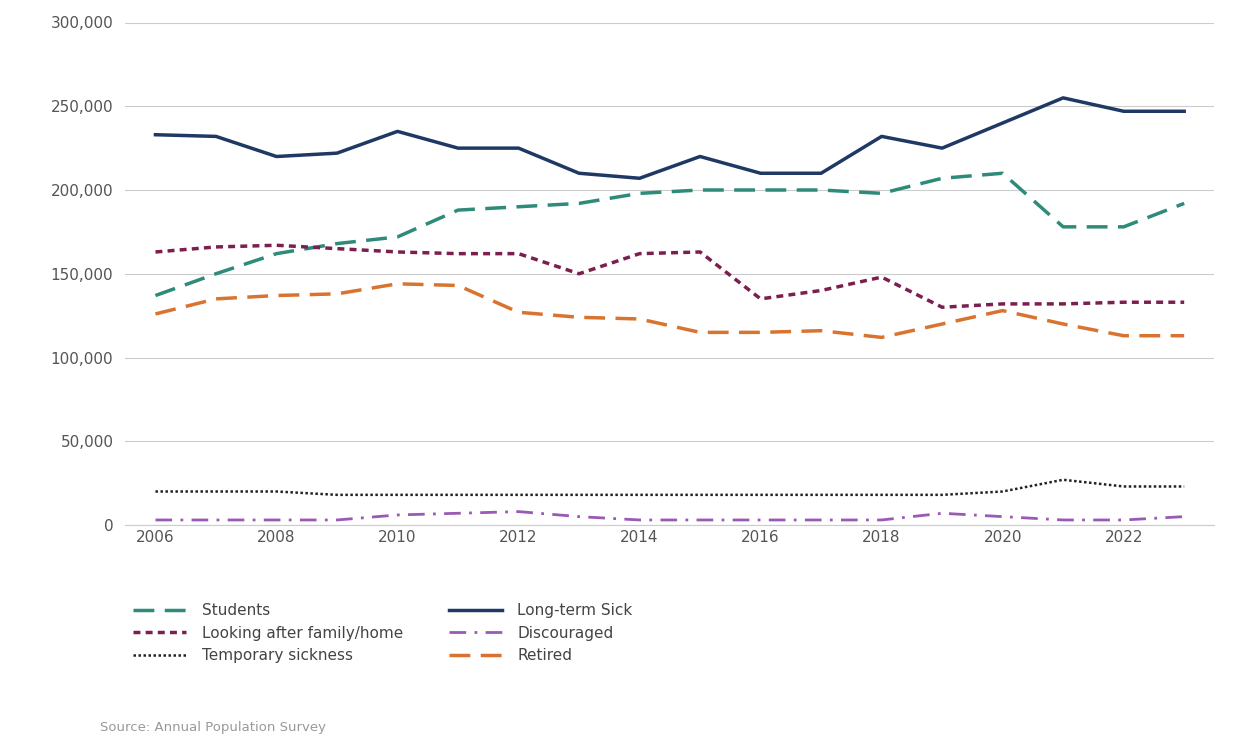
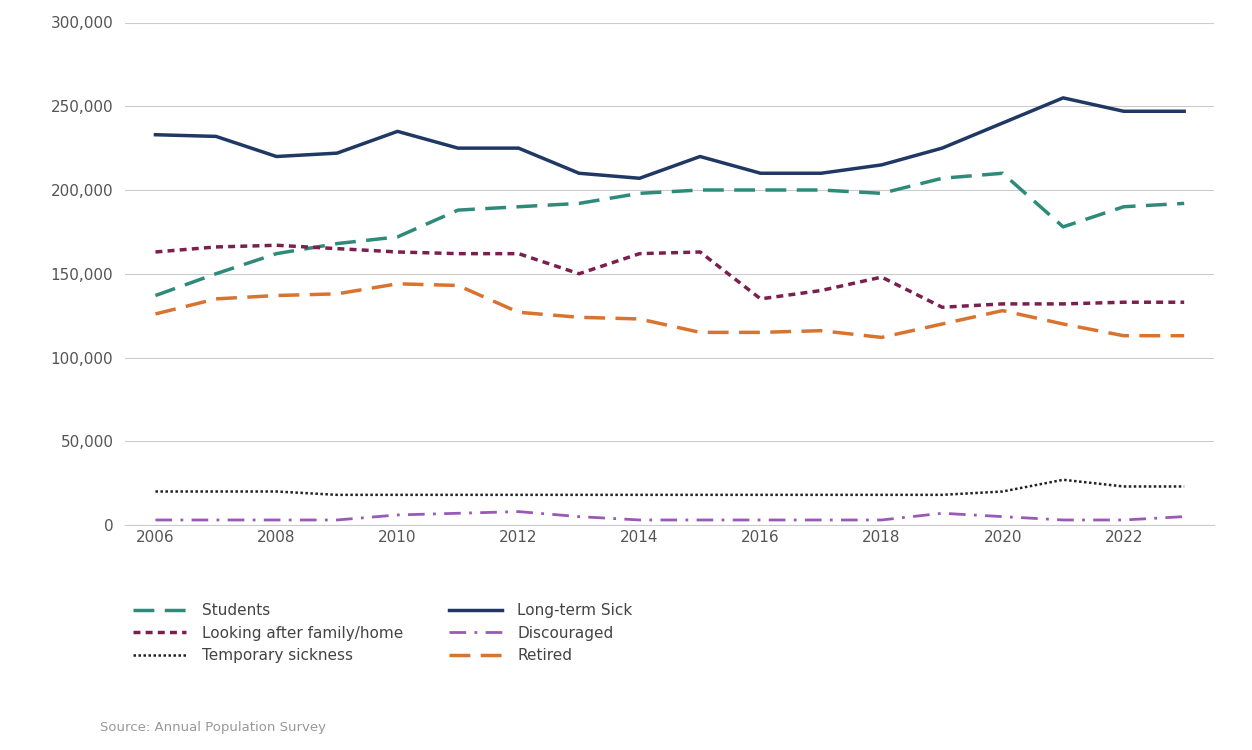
Long-term Sick/2018: 232,000 -> 215,000
Students/2022: 178,000 -> 190,000
